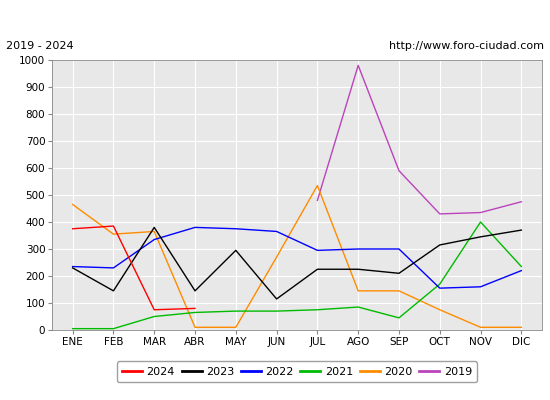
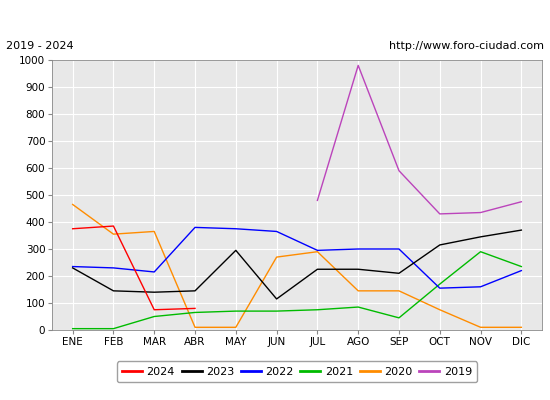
2023/MAR: 380 -> 140
2022/MAR: 335 -> 215
2020/JUL: 535 -> 290
2021/NOV: 400 -> 290
